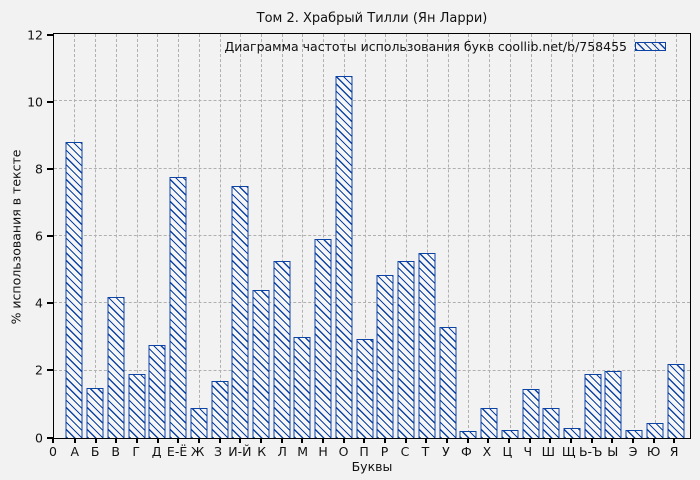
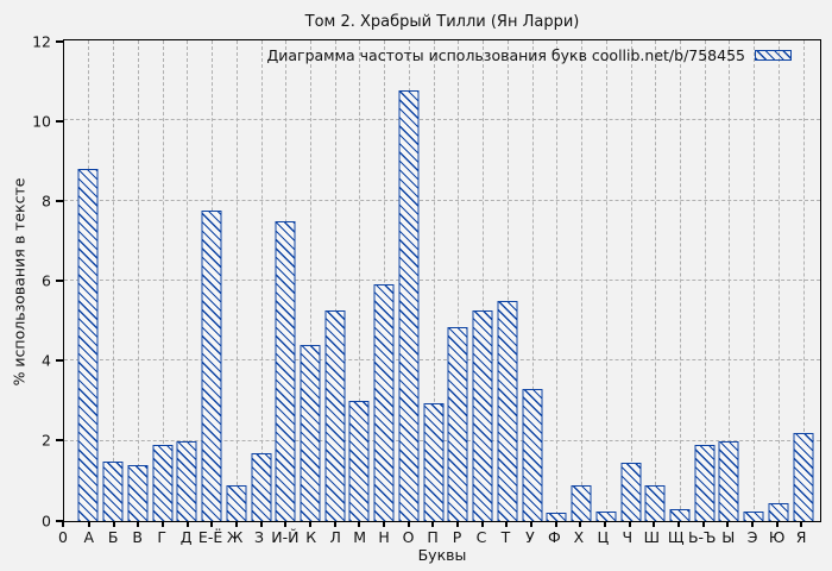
В: 4.2 -> 1.4
Д: 2.8 -> 2.0
